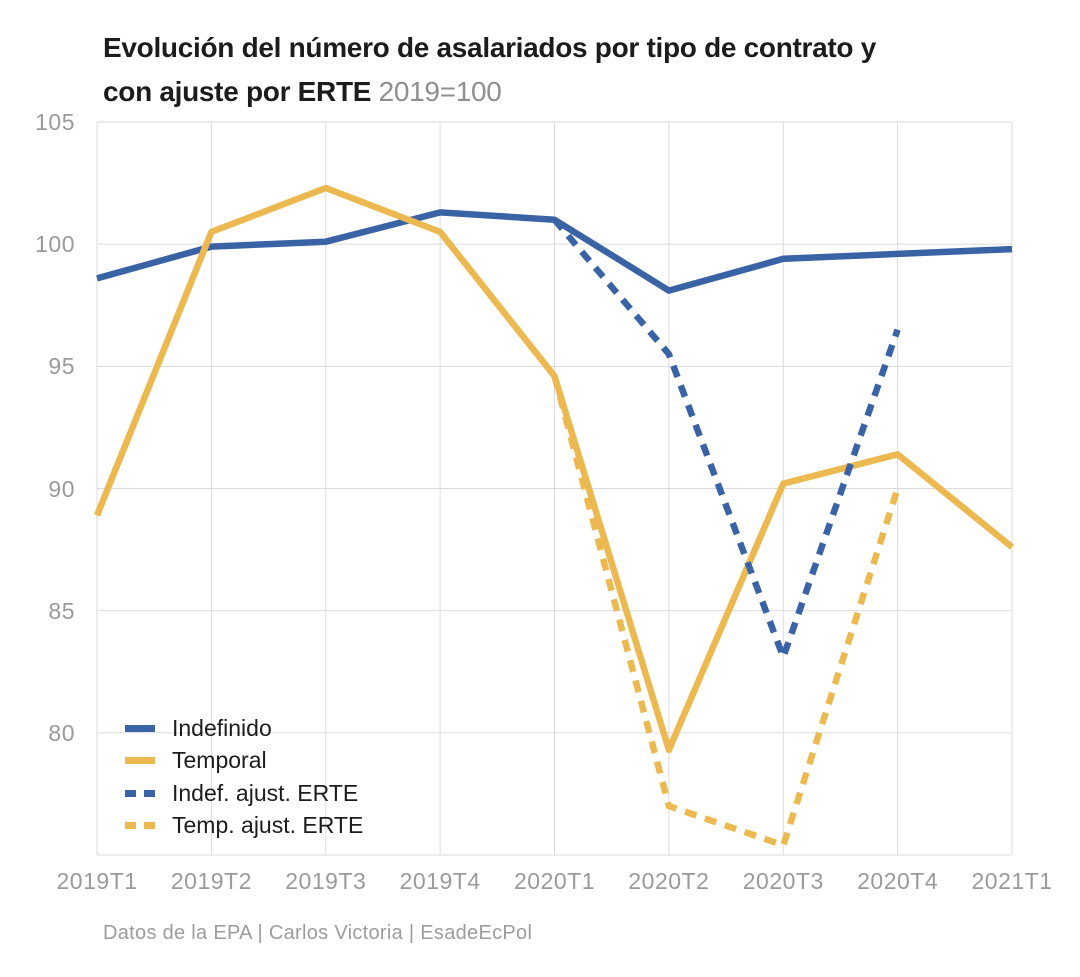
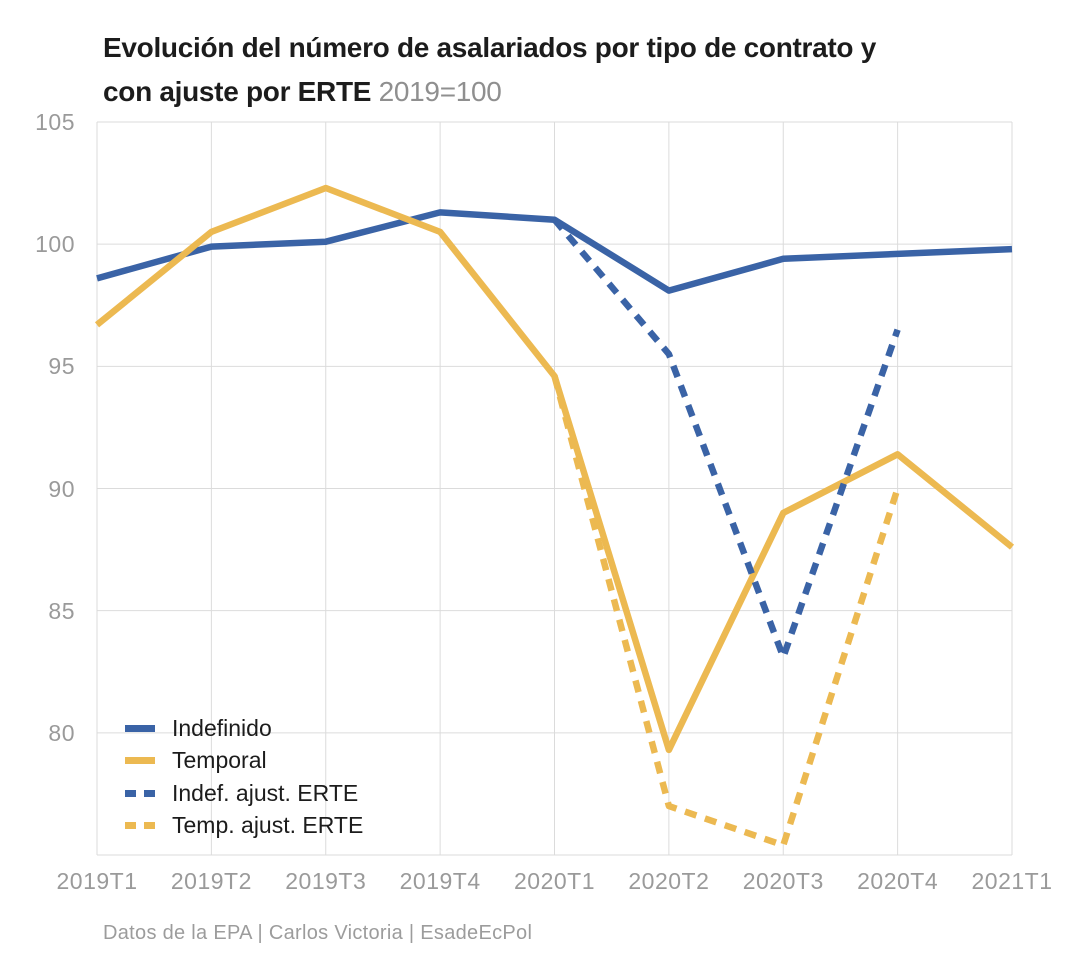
Temporal/2019T1: 88.9 -> 96.7
Temporal/2020T3: 90.2 -> 89.0
